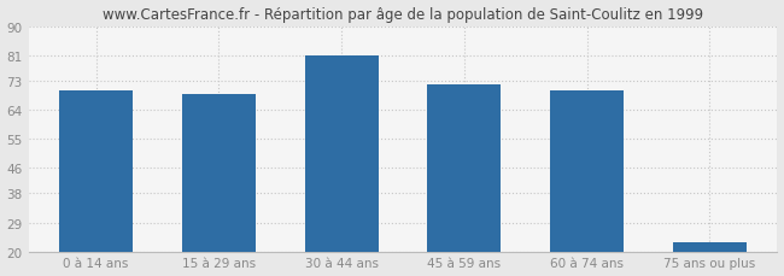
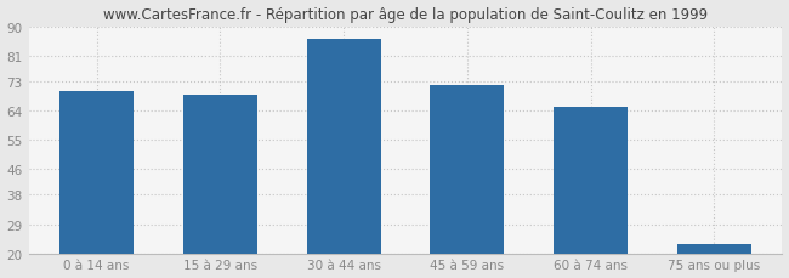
30 à 44 ans: 81 -> 86
60 à 74 ans: 70 -> 65
